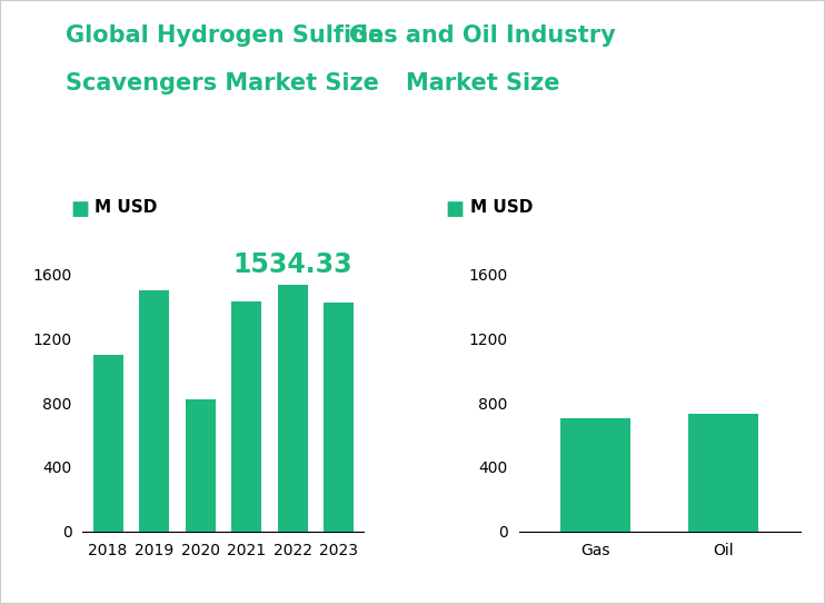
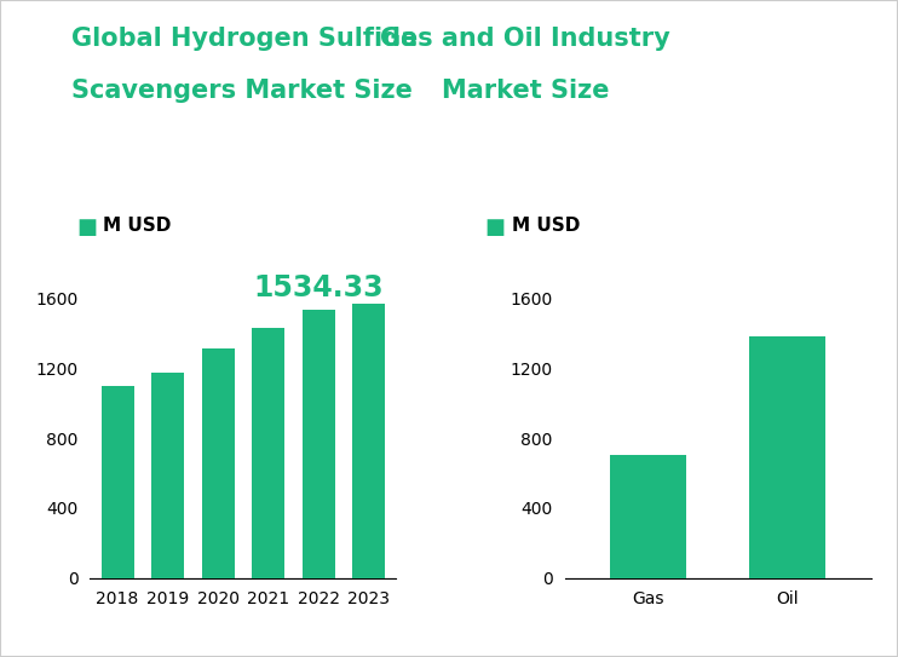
2019: 1500 -> 1180
2020: 820 -> 1310
2023: 1420 -> 1560
Oil: 730 -> 1380
